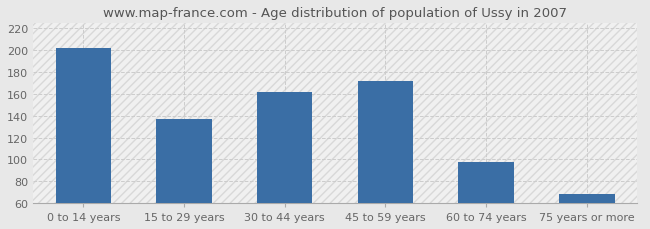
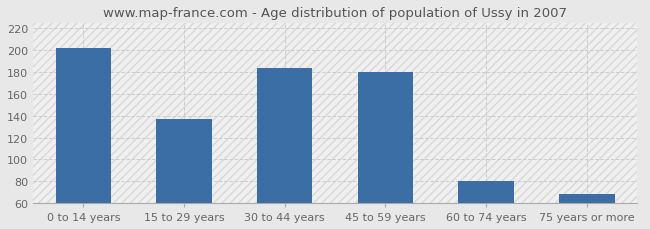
30 to 44 years: 162 -> 184
45 to 59 years: 172 -> 180
60 to 74 years: 98 -> 80
